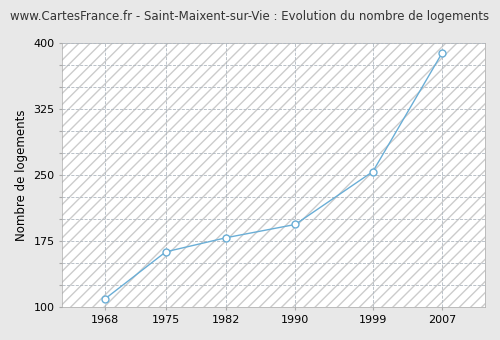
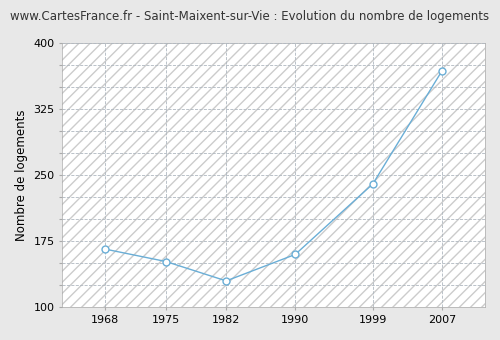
1968: 110 -> 166
1975: 163 -> 152
1982: 179 -> 130
1990: 194 -> 160
1999: 254 -> 240
2007: 388 -> 368
